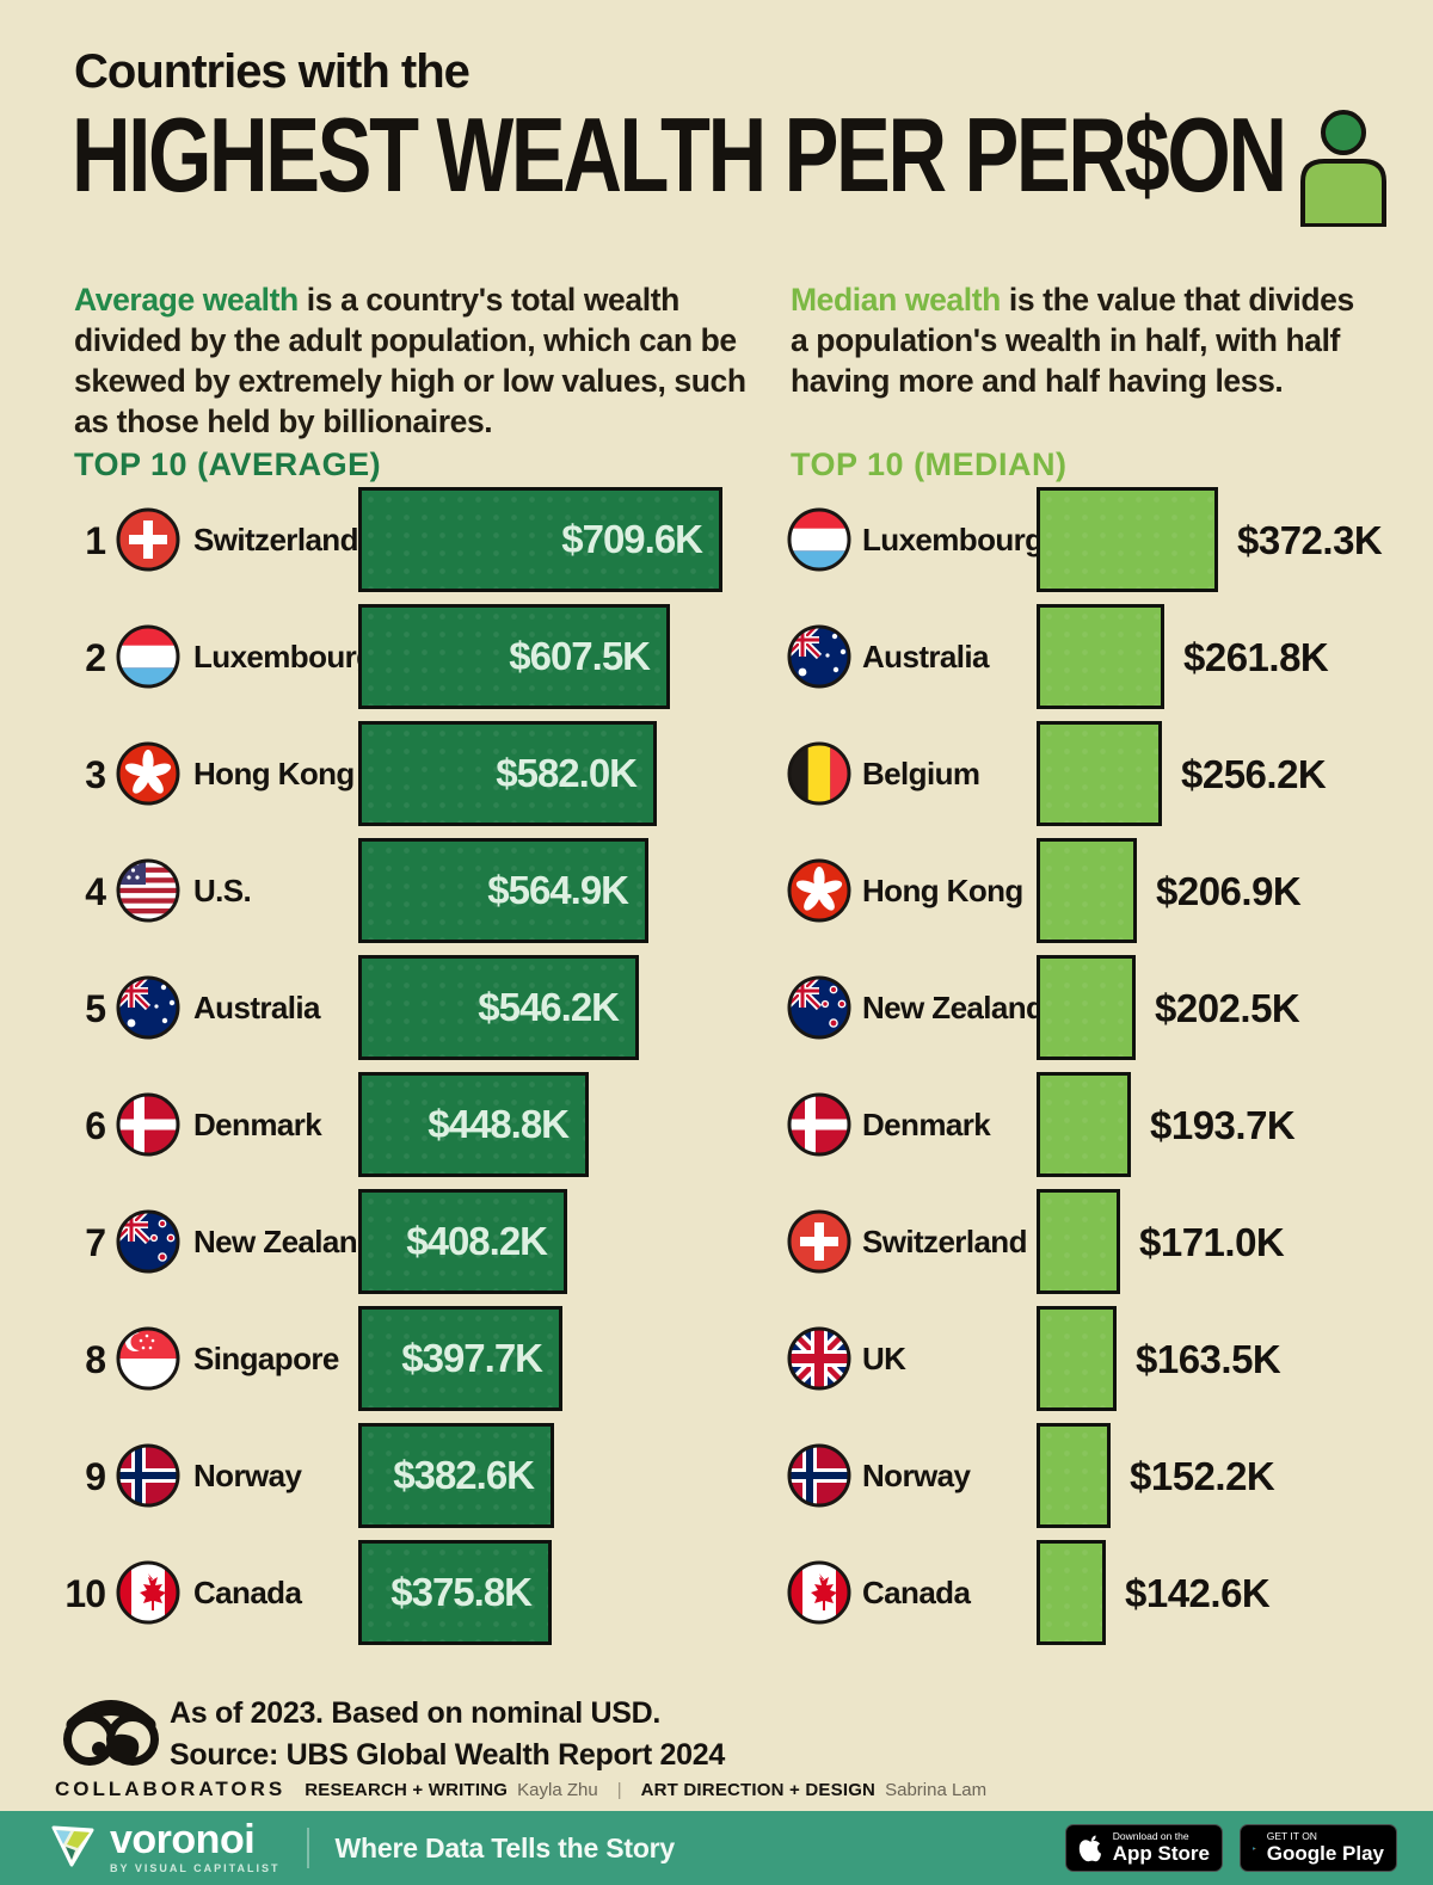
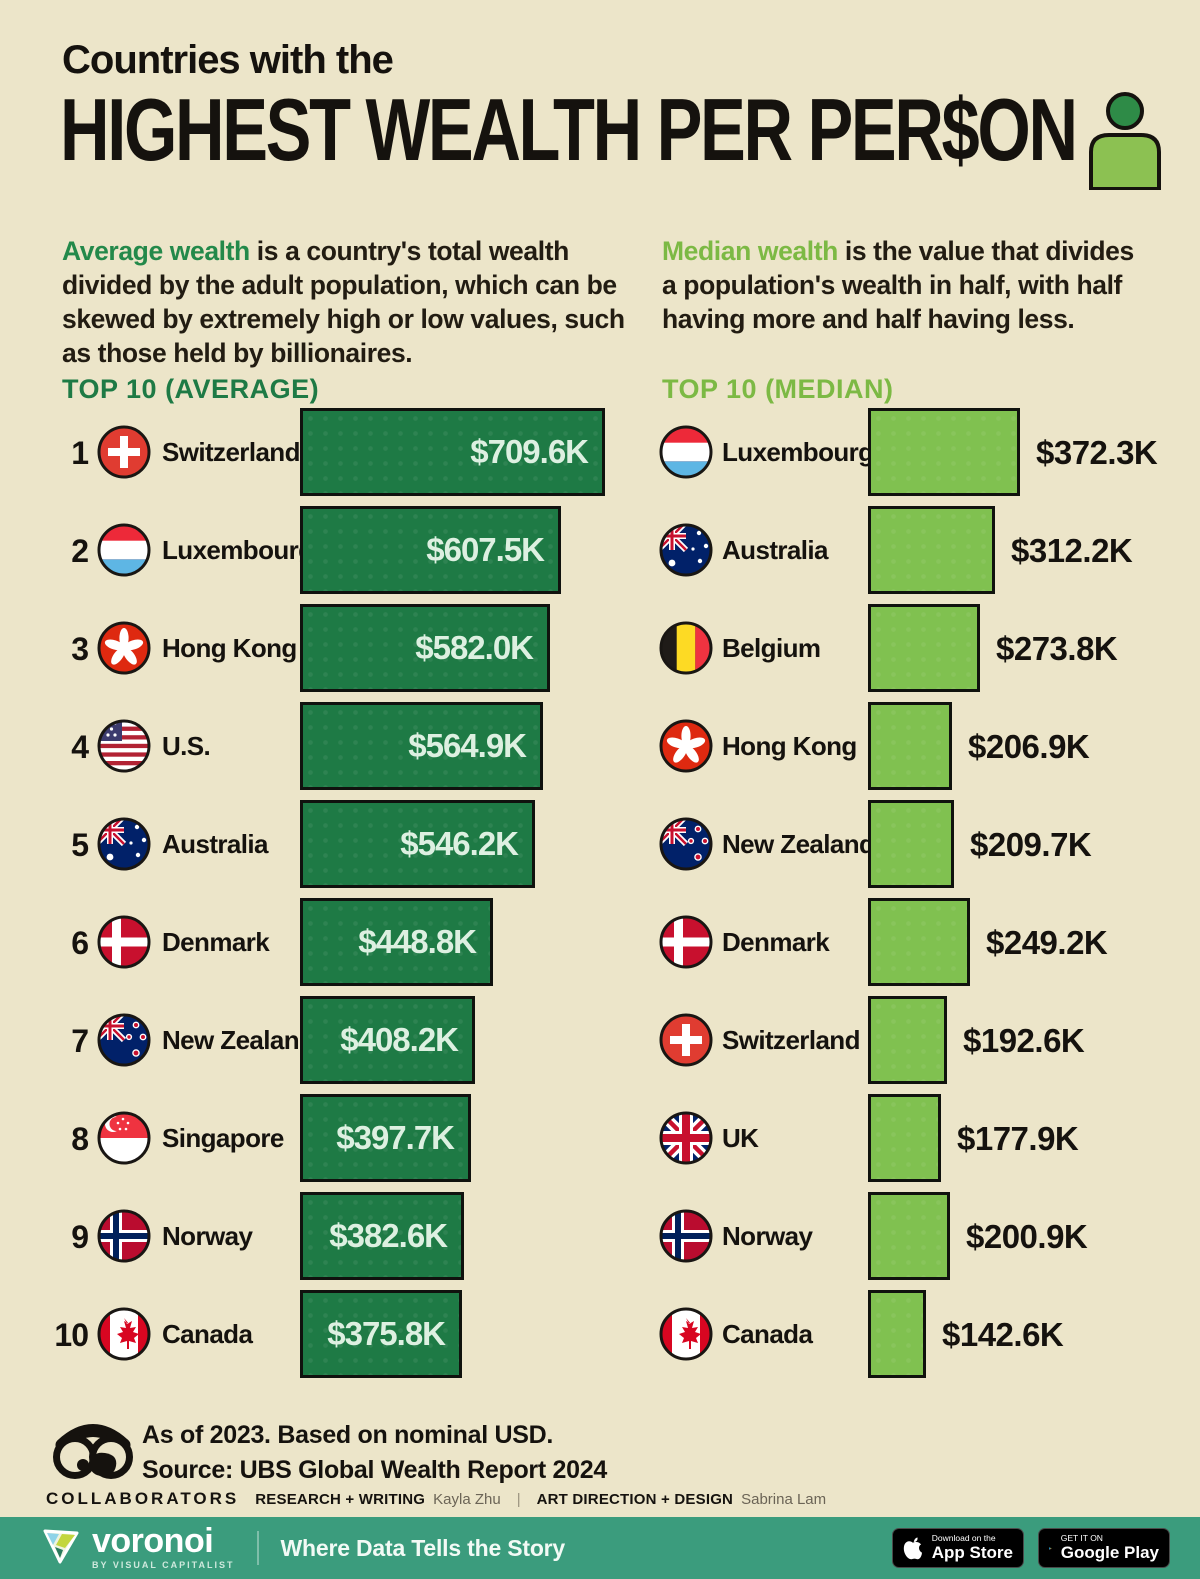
TOP 10 (MEDIAN)/Australia: $261.8K -> $312.2K
TOP 10 (MEDIAN)/Belgium: $256.2K -> $273.8K
TOP 10 (MEDIAN)/New Zealand: $202.5K -> $209.7K
TOP 10 (MEDIAN)/Denmark: $193.7K -> $249.2K
TOP 10 (MEDIAN)/Switzerland: $171.0K -> $192.6K
TOP 10 (MEDIAN)/UK: $163.5K -> $177.9K
TOP 10 (MEDIAN)/Norway: $152.2K -> $200.9K
